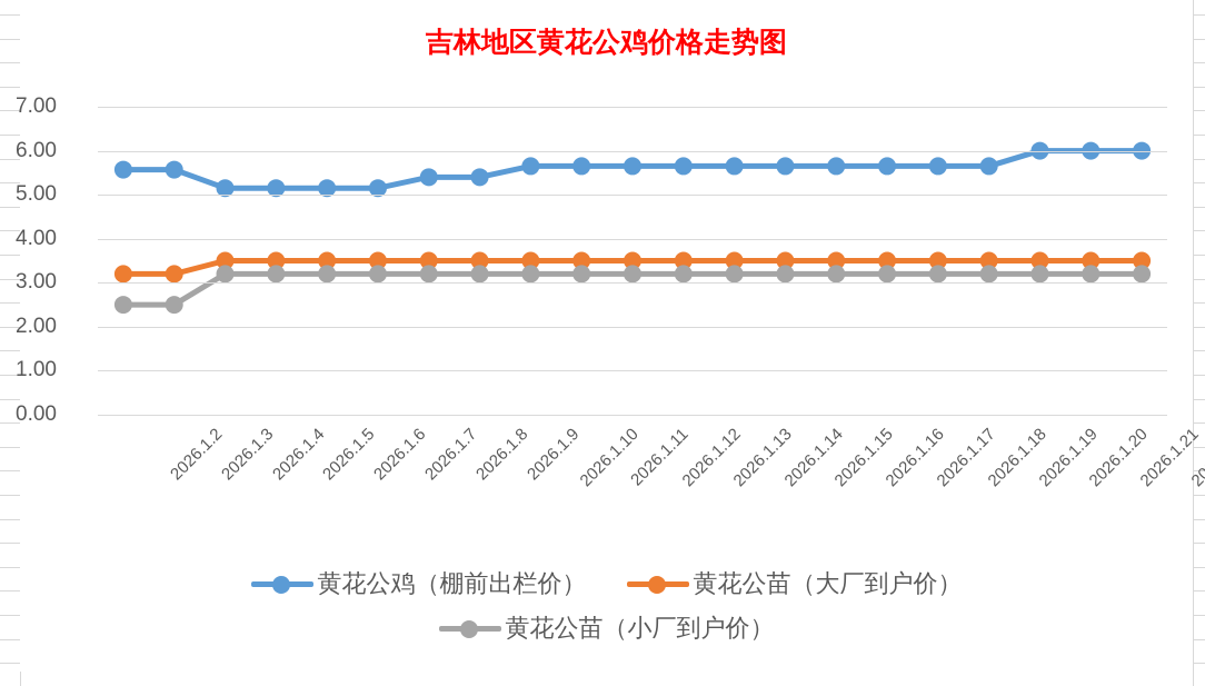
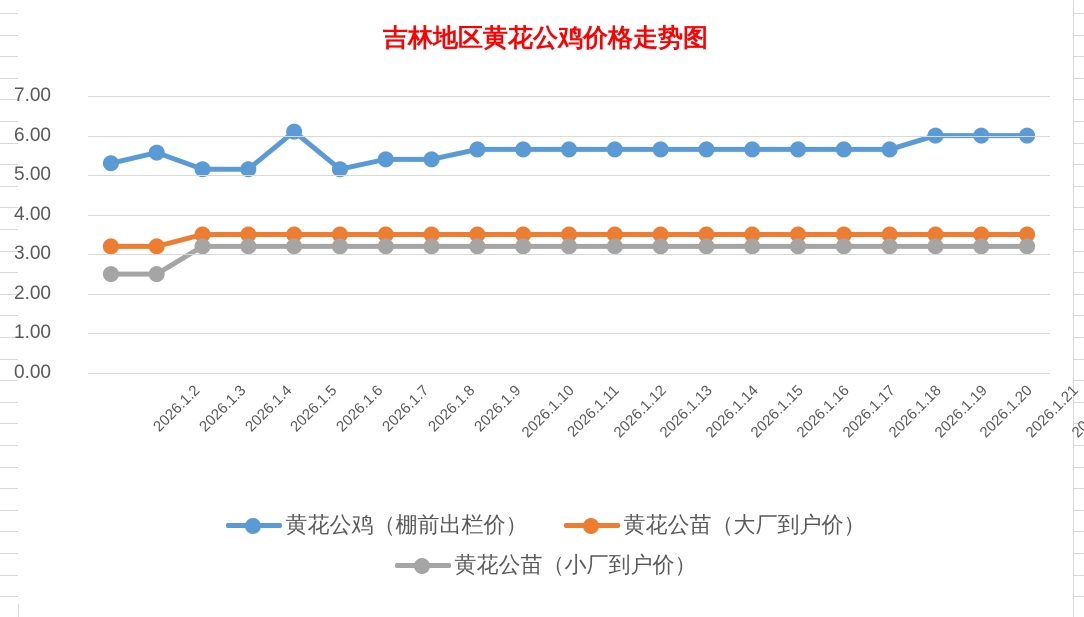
黄花公鸡（棚前出栏价）/2026.1.2: 5.6 -> 5.3
黄花公鸡（棚前出栏价）/2026.1.6: 5.2 -> 6.1
